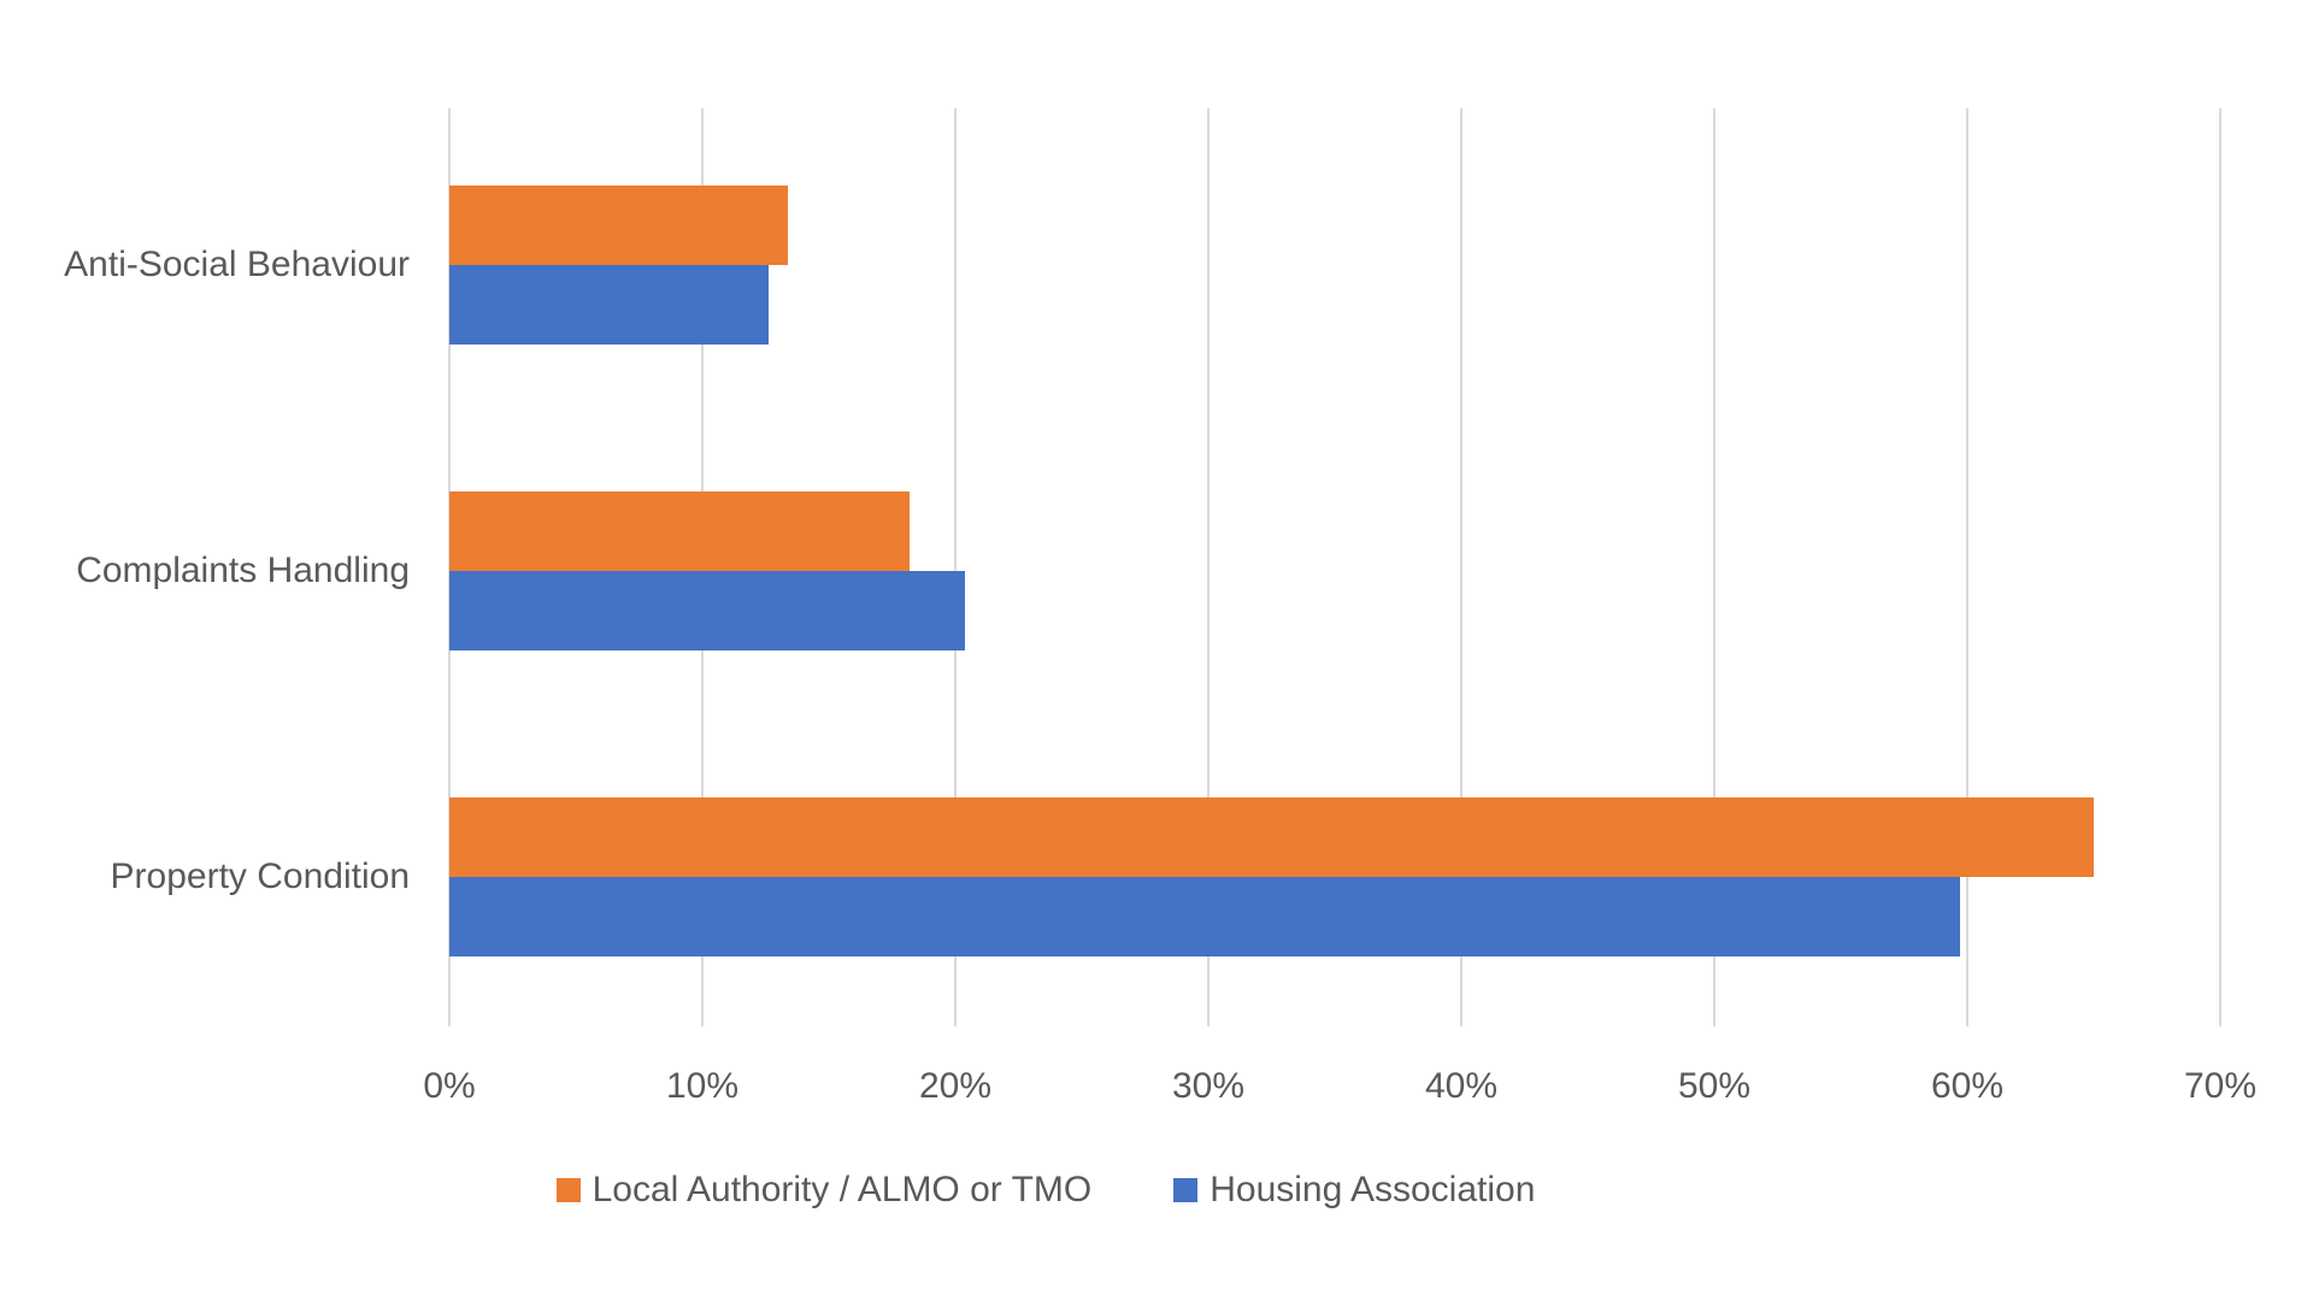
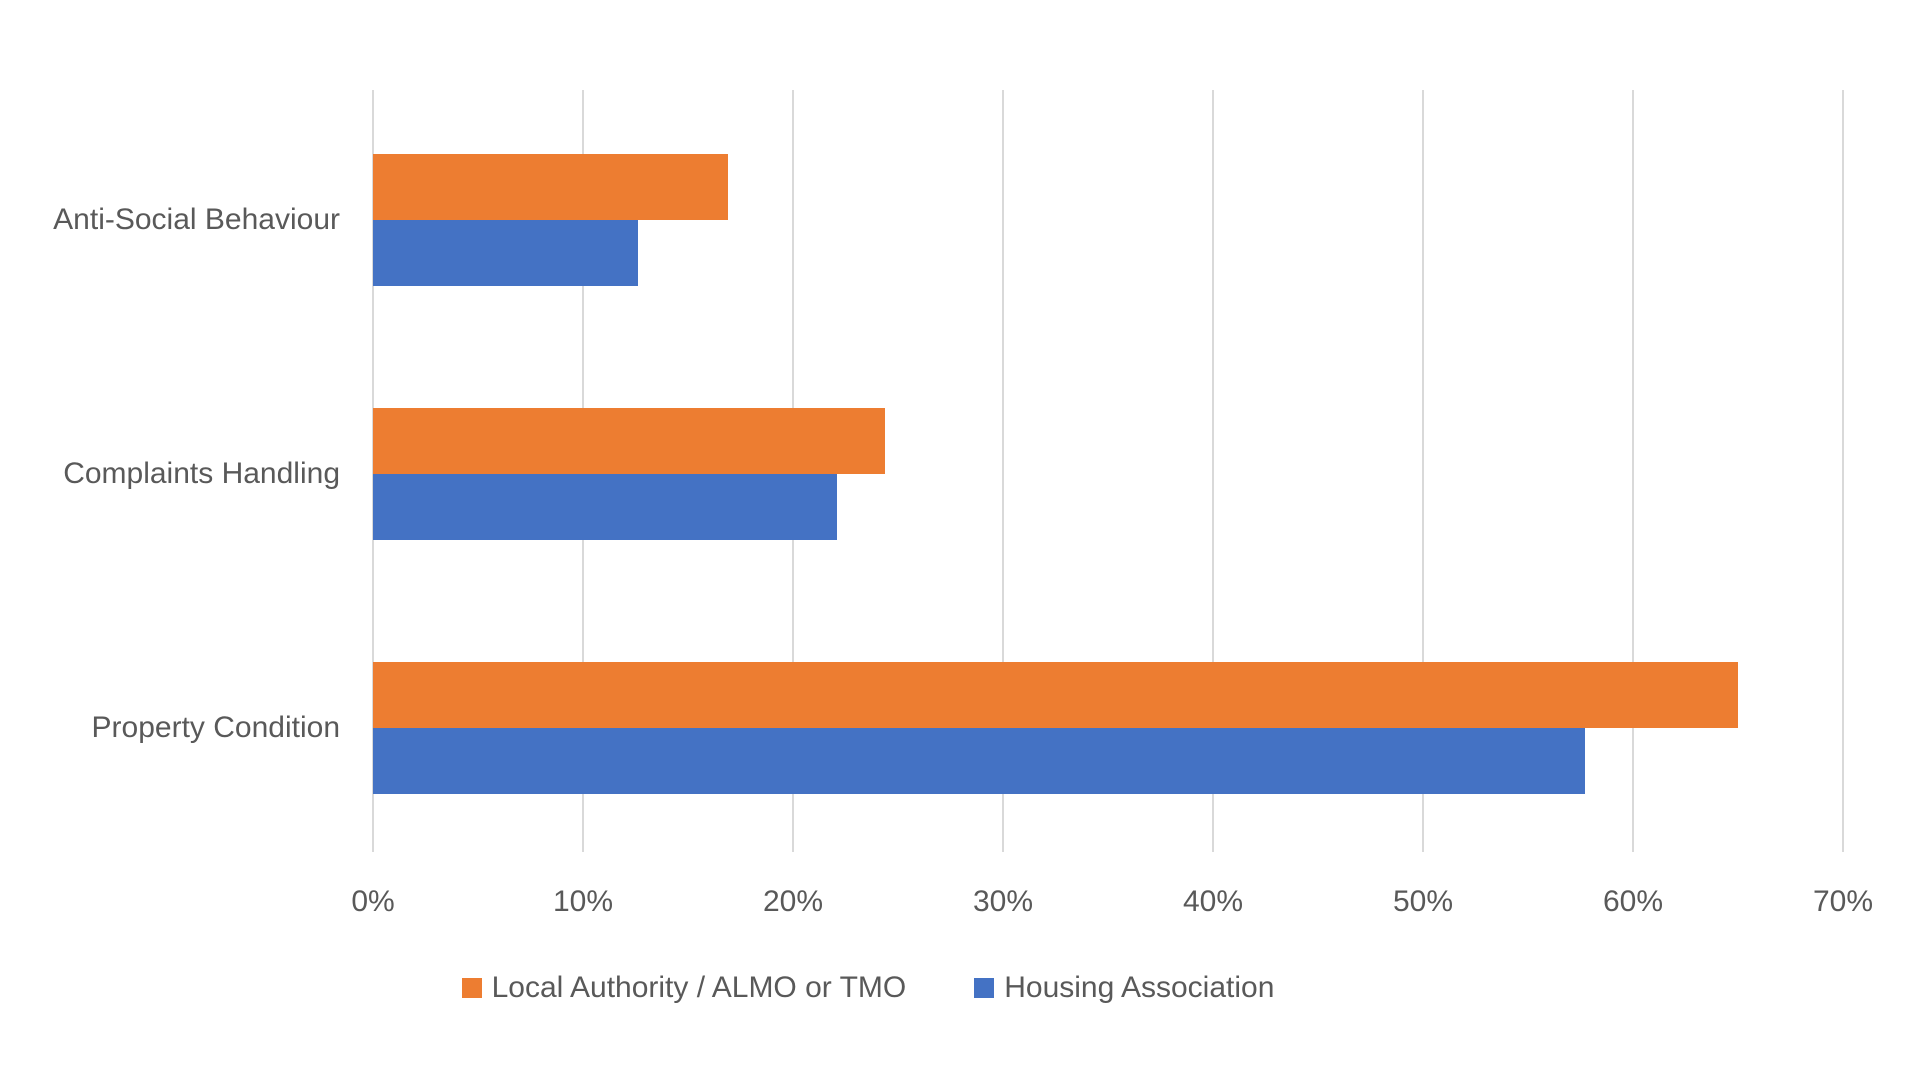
Local Authority / ALMO or TMO/Anti-Social Behaviour: 13.4% -> 16.9%
Local Authority / ALMO or TMO/Complaints Handling: 18.2% -> 24.4%
Housing Association/Complaints Handling: 20.4% -> 22.1%
Housing Association/Property Condition: 59.7% -> 57.7%
